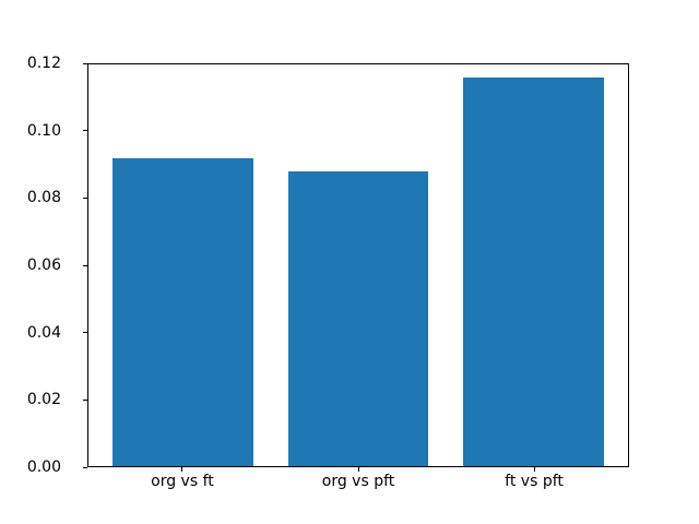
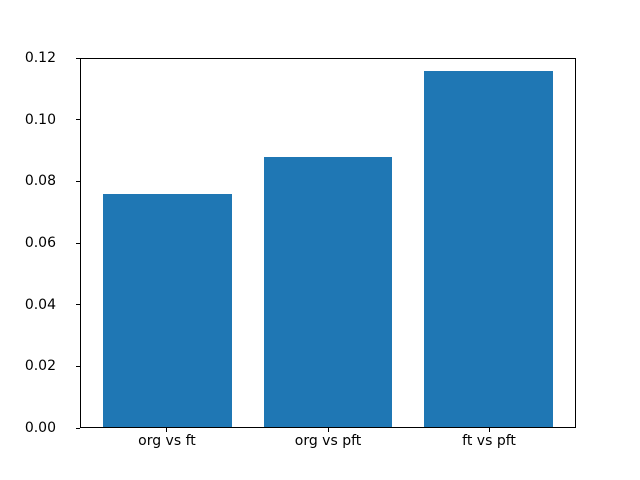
org vs ft: 0.092 -> 0.076
